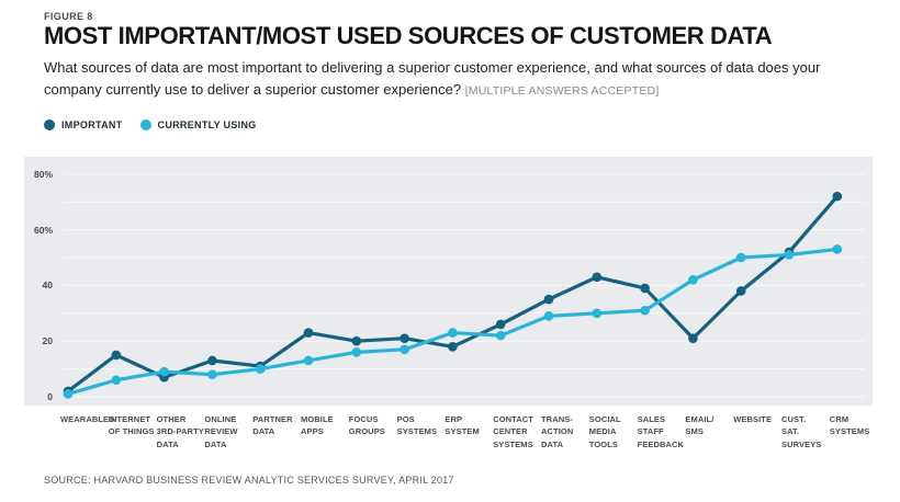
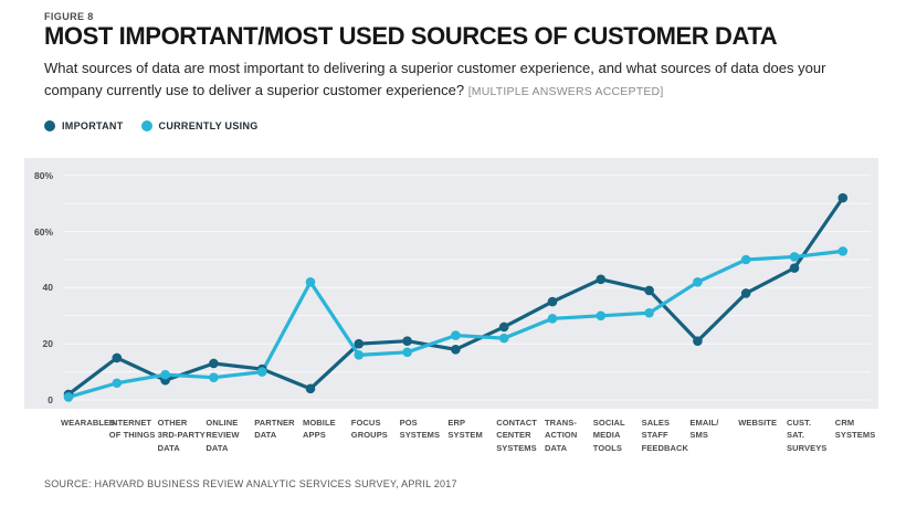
IMPORTANT/MOBILE APPS: 23% -> 4%
CURRENTLY USING/MOBILE APPS: 13% -> 42%
IMPORTANT/CUST. SAT. SURVEYS: 52% -> 47%
